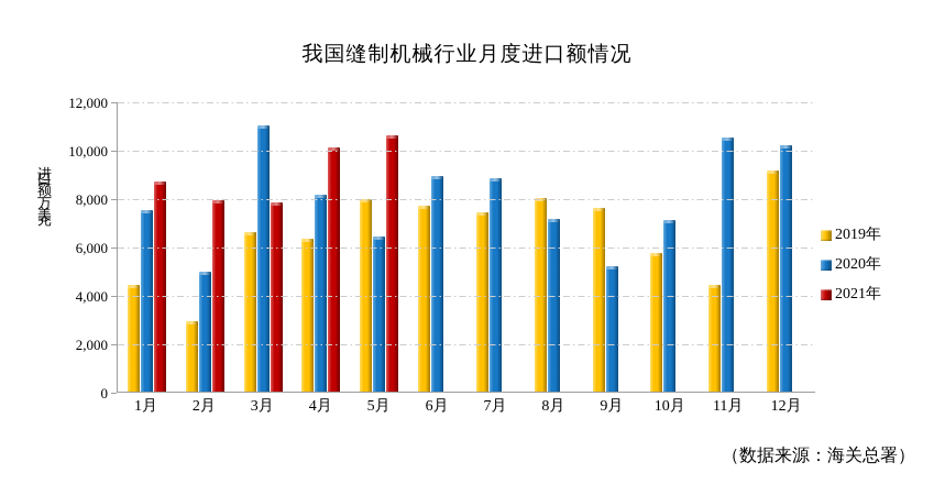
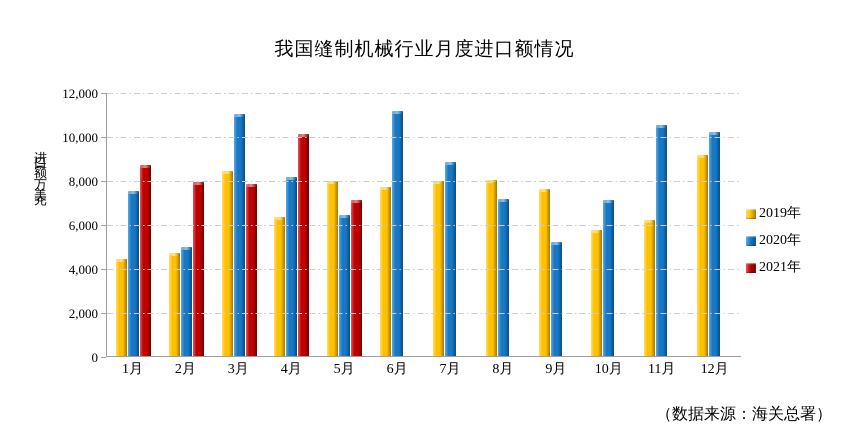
2019年/2月: 2900 -> 4700
2019年/3月: 6600 -> 8400
2021年/5月: 10600 -> 7100
2020年/6月: 8900 -> 11200
2019年/7月: 7400 -> 8000
2019年/11月: 4400 -> 6200
